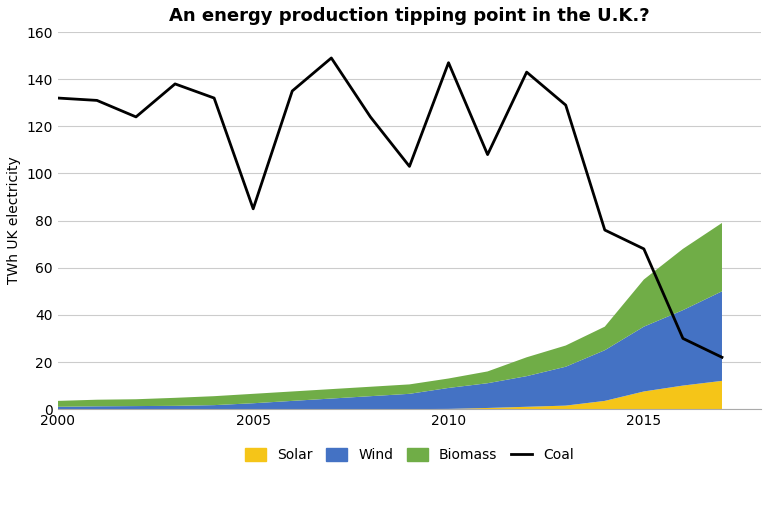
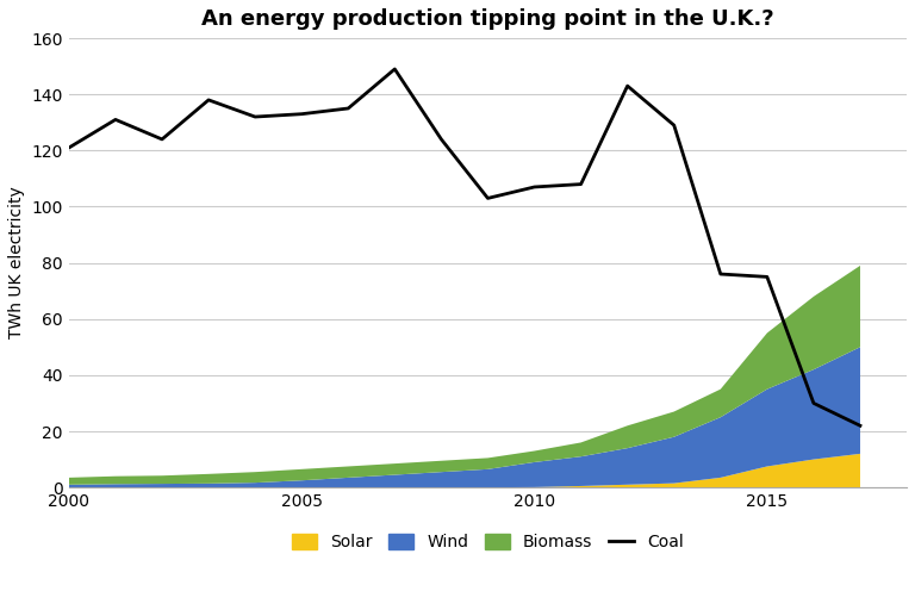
Coal/2000: 132 -> 121
Coal/2005: 85 -> 133
Coal/2010: 147 -> 107
Coal/2015: 68 -> 75
